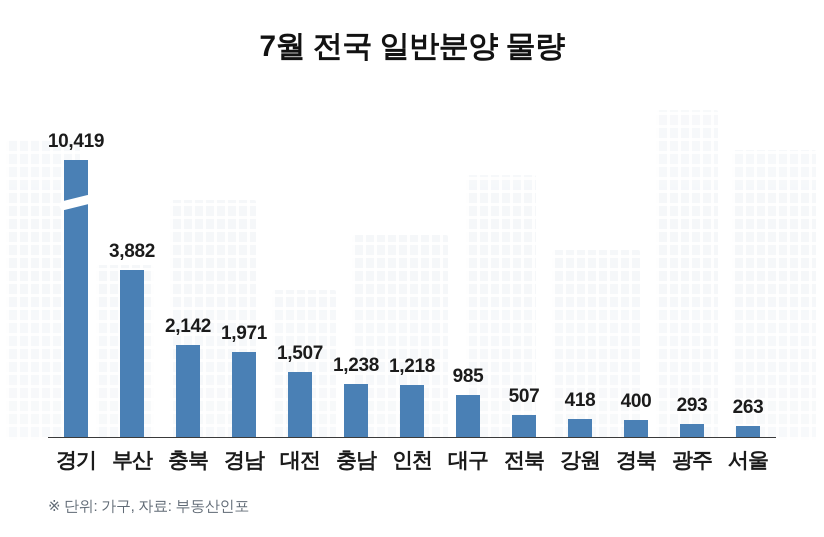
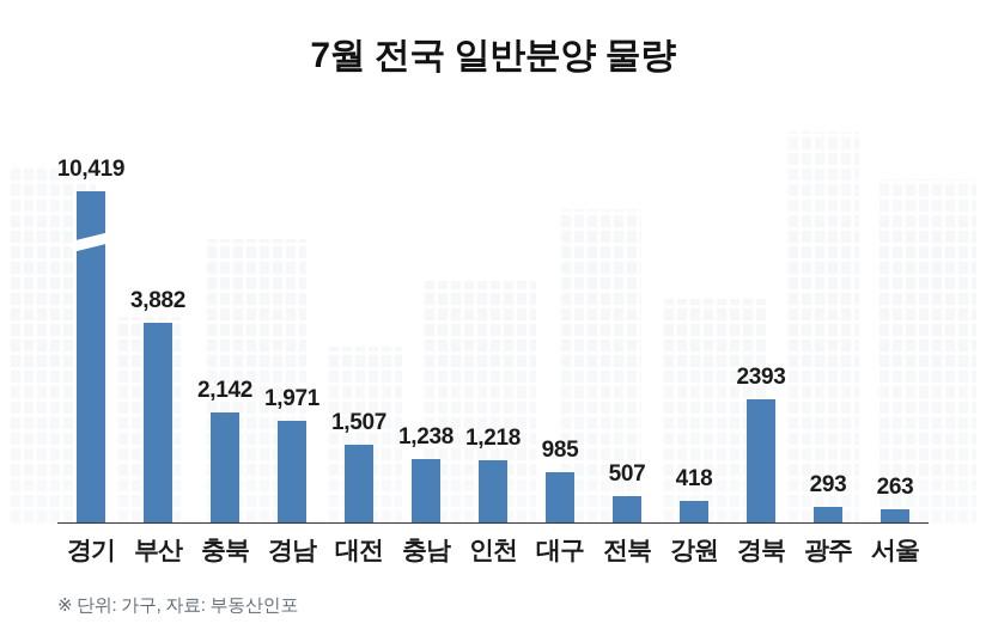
경북: 400 -> 2393
